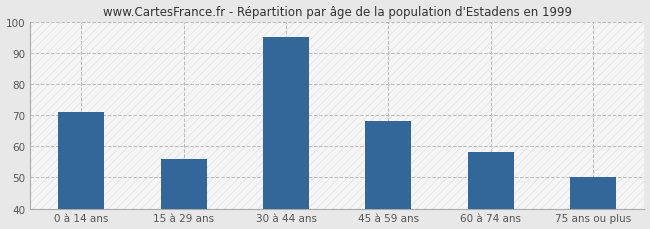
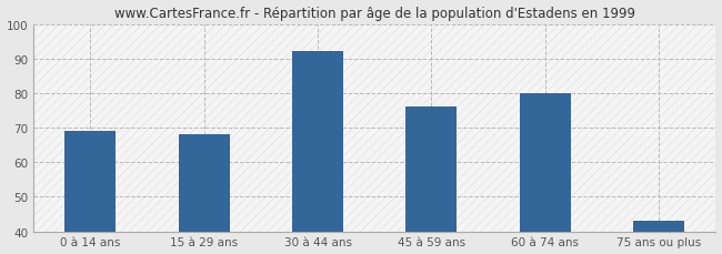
0 à 14 ans: 71 -> 69
15 à 29 ans: 56 -> 68
30 à 44 ans: 95 -> 92
45 à 59 ans: 68 -> 76
60 à 74 ans: 58 -> 80
75 ans ou plus: 50 -> 43
